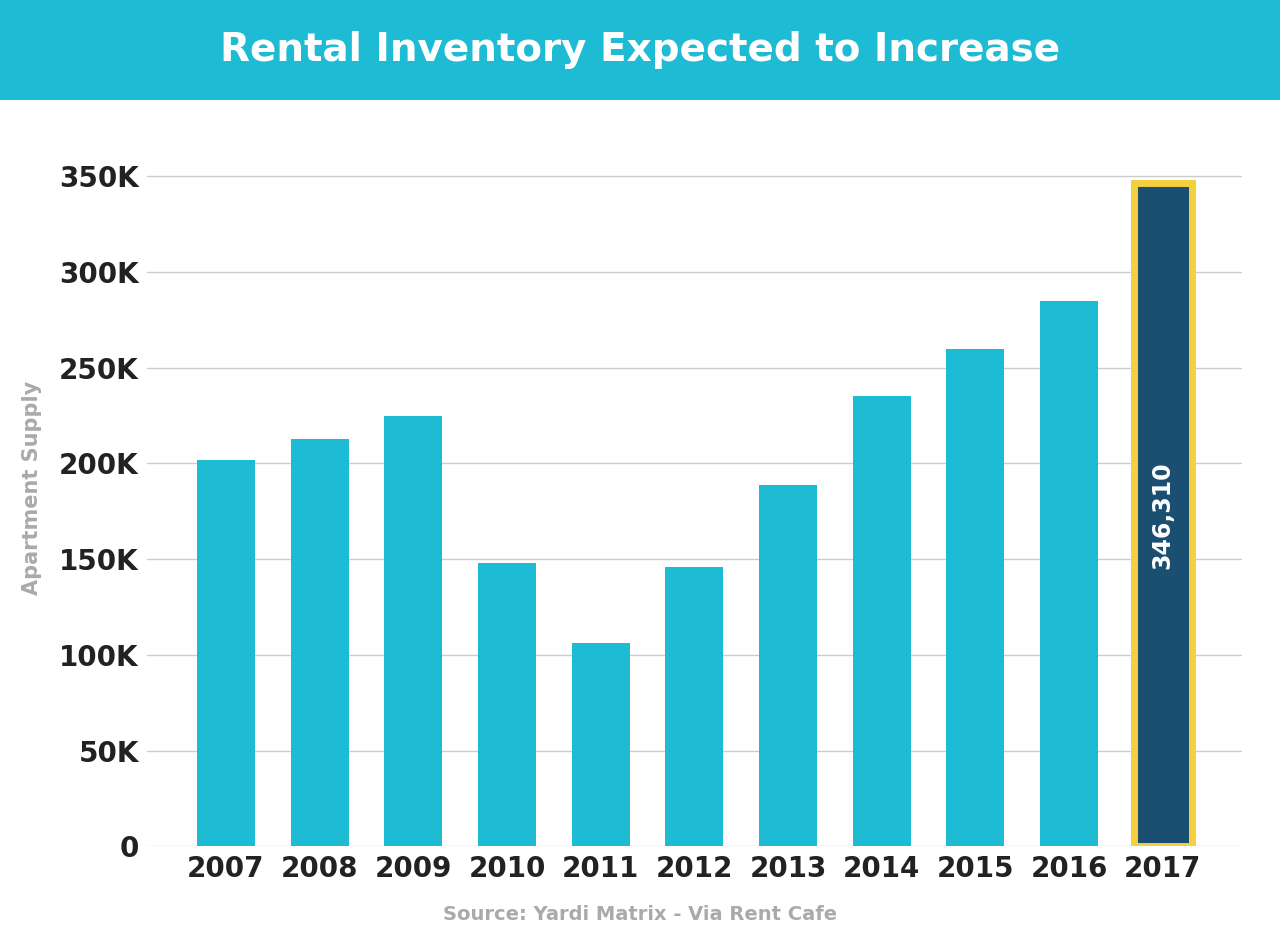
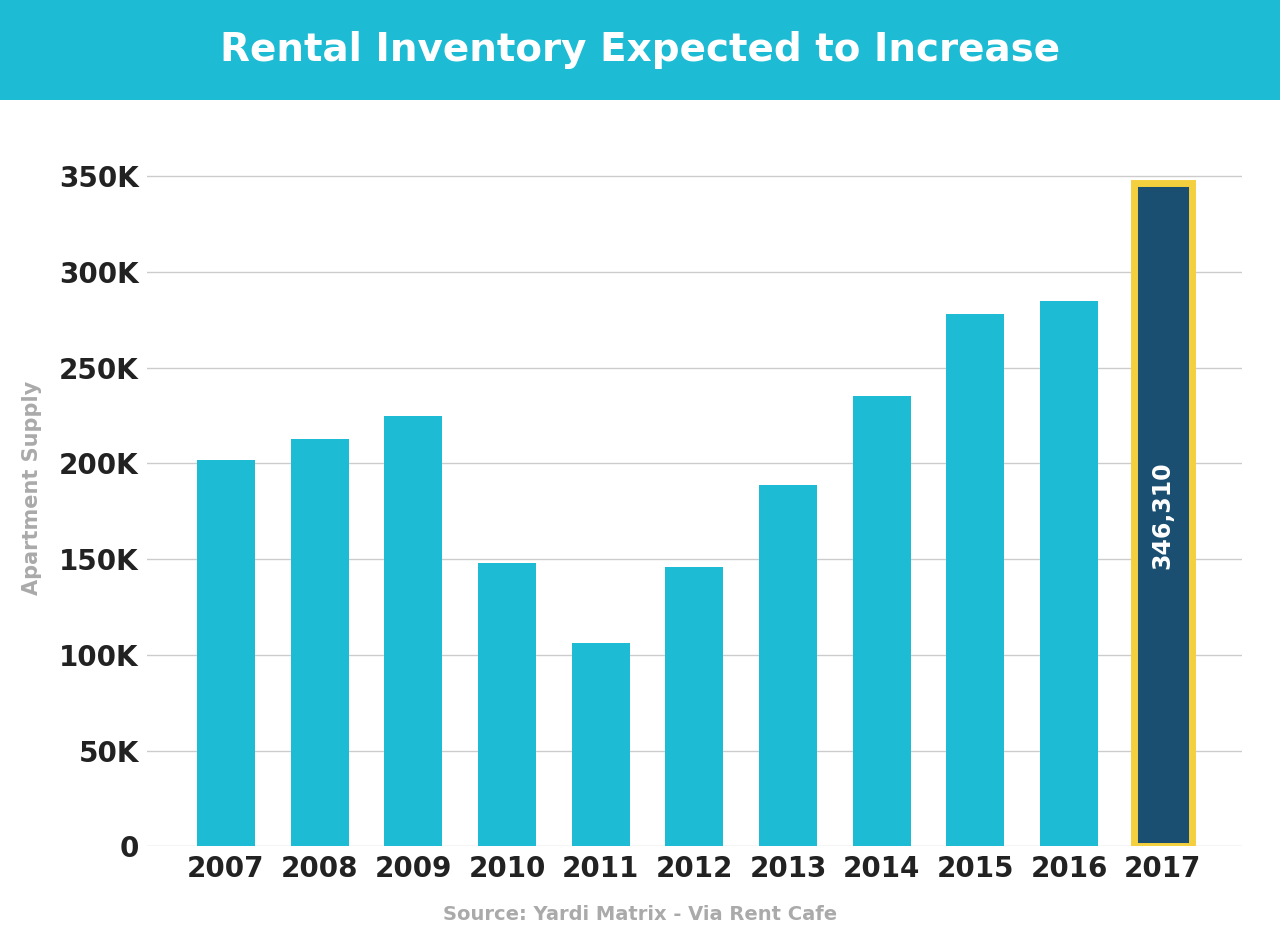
2015: 260K -> 278K
